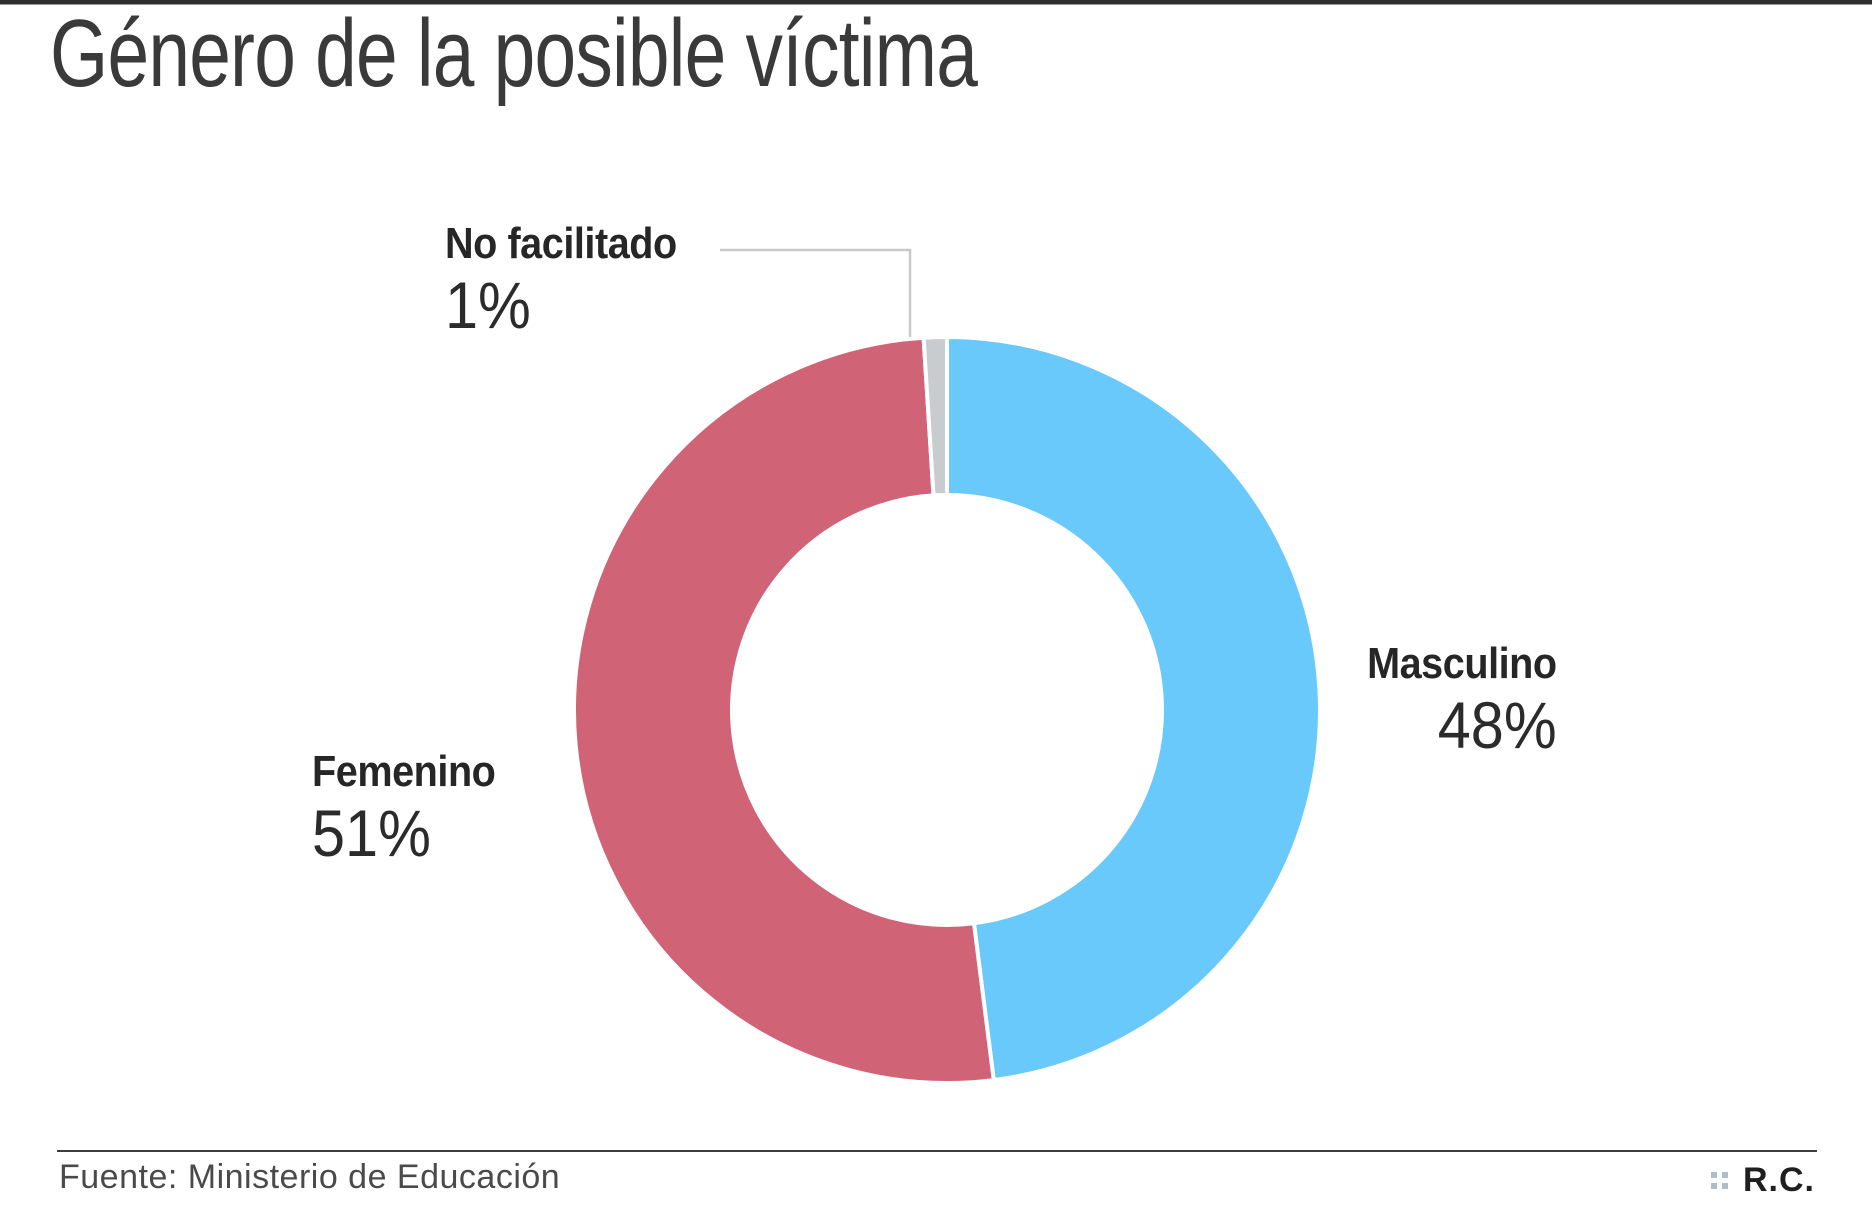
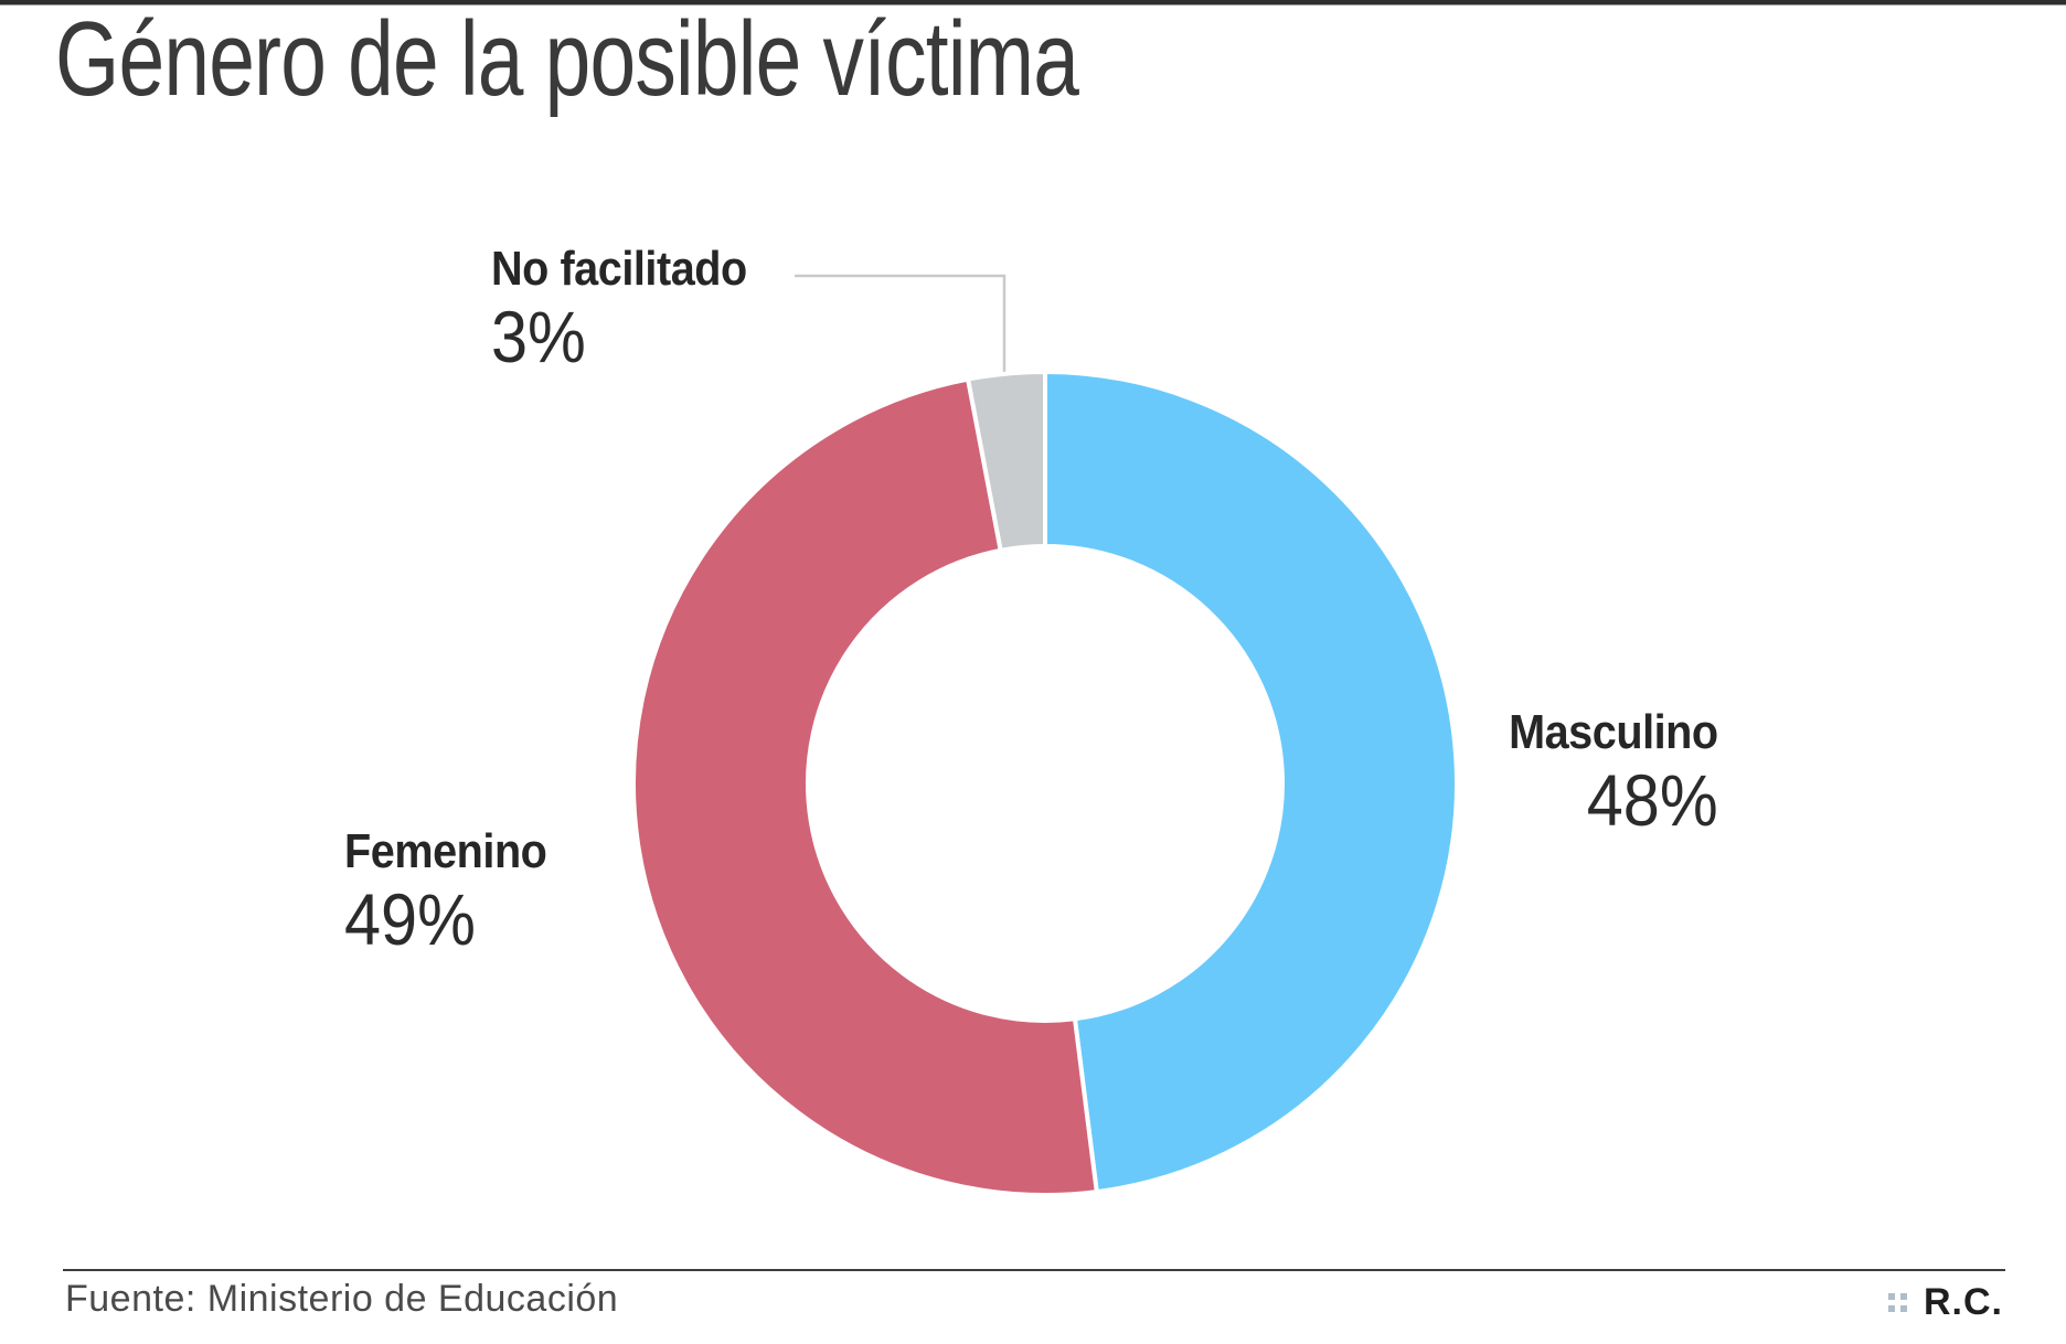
Femenino: 51% -> 49%
No facilitado: 1% -> 3%
